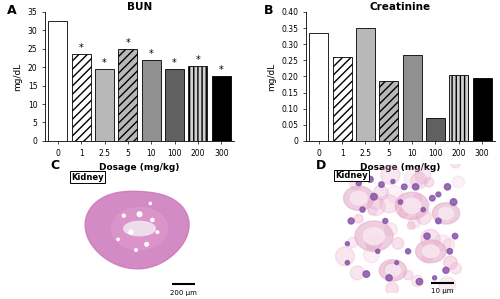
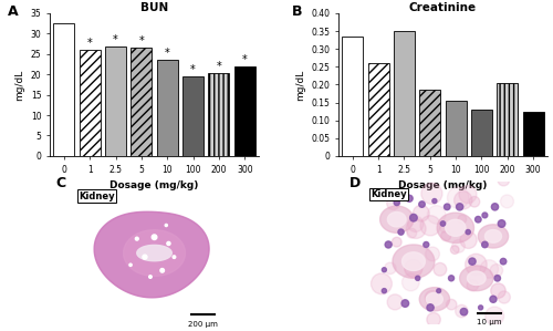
BUN/1: 23.5 -> 26.0
BUN/2.5: 19.5 -> 26.8
BUN/5: 25.0 -> 26.5
BUN/10: 22.0 -> 23.5
BUN/300: 17.5 -> 22.0
Creatinine/10: 0.265 -> 0.155
Creatinine/100: 0.070 -> 0.130
Creatinine/300: 0.195 -> 0.125
